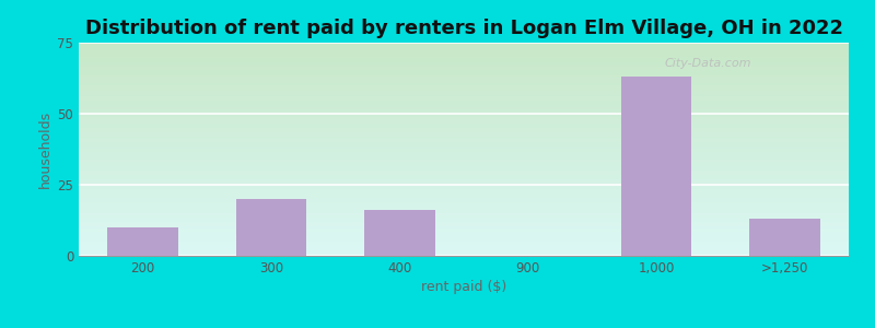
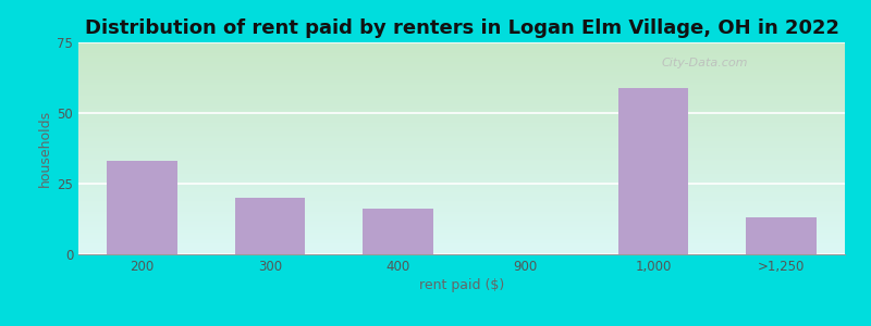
200: 10 -> 33
1,000: 63 -> 59
